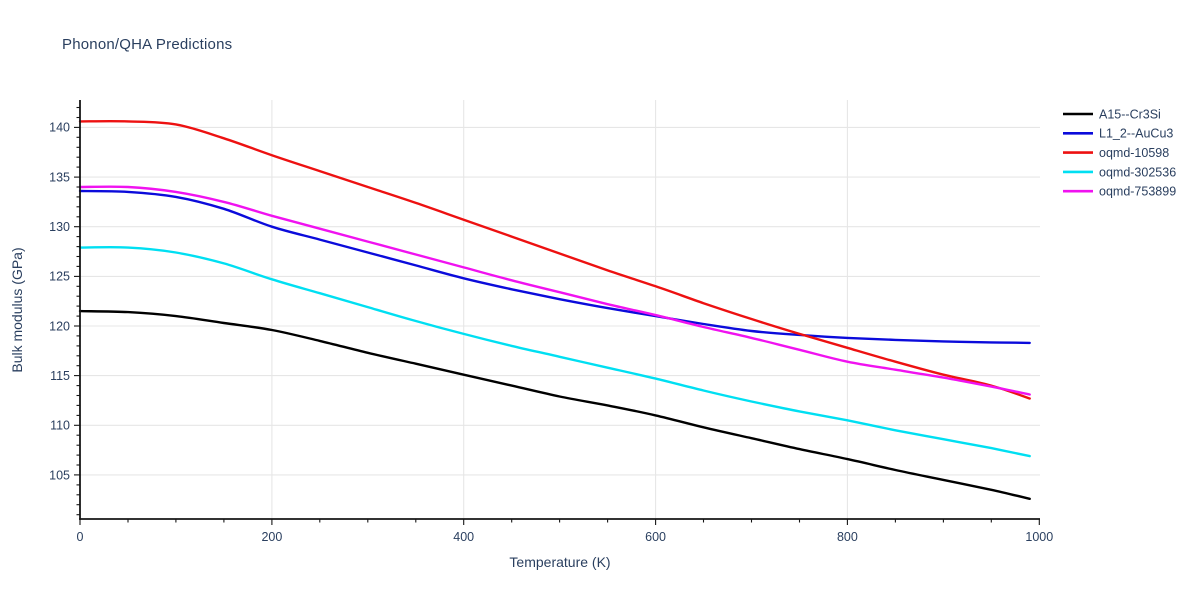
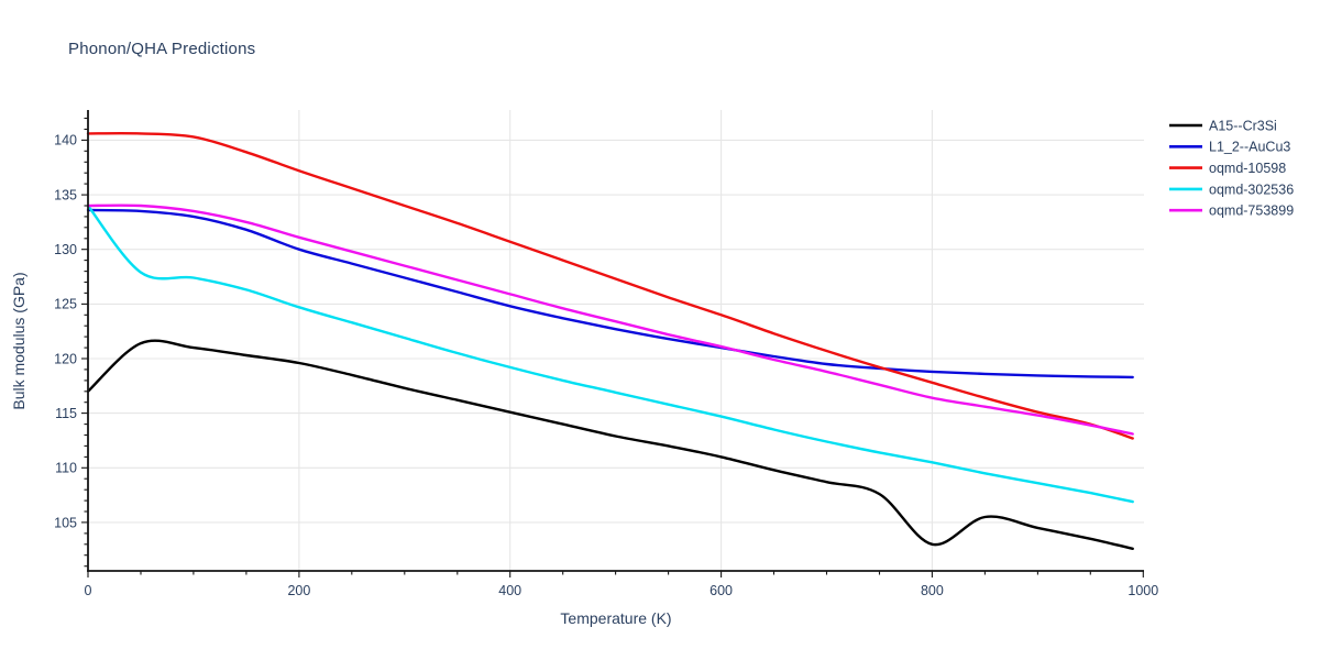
A15--Cr3Si/0: 122 -> 117
oqmd-302536/0: 128 -> 134
A15--Cr3Si/800: 107 -> 103
